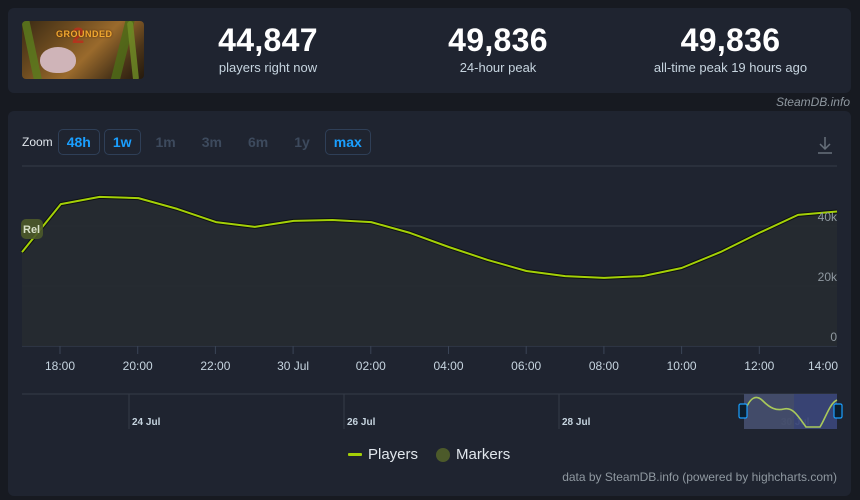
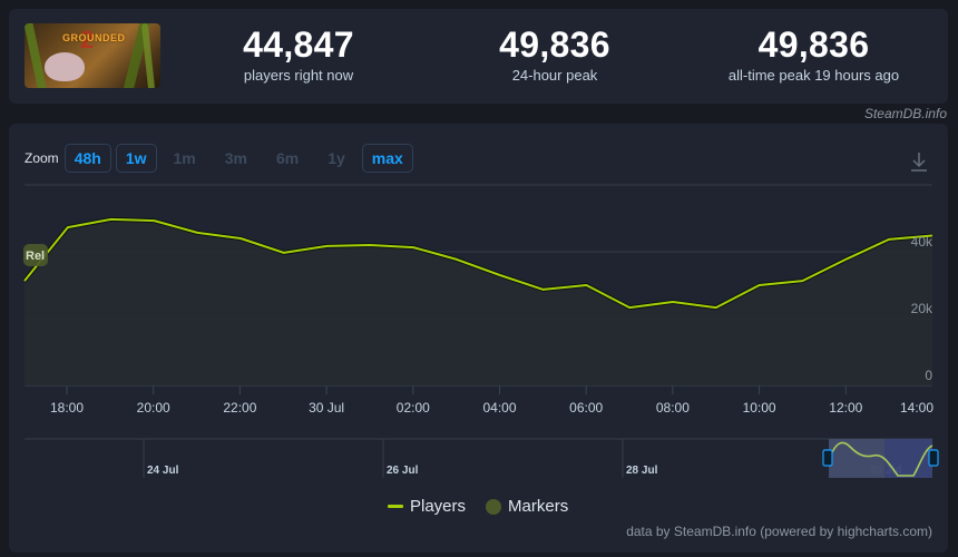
22:00: 41k -> 44k
06:00: 25k -> 30k
08:00: 23k -> 25k
10:00: 26k -> 30k
